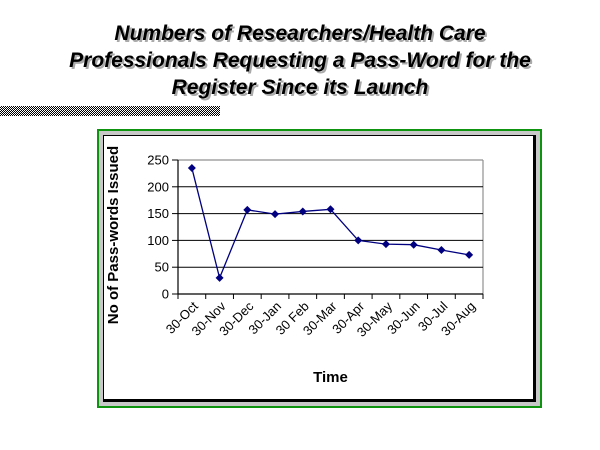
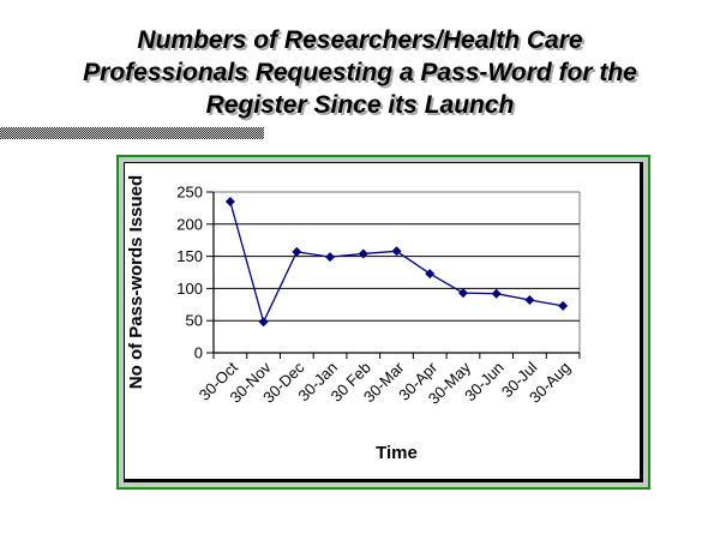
30-Nov: 30 -> 50
30-Apr: 100 -> 120
